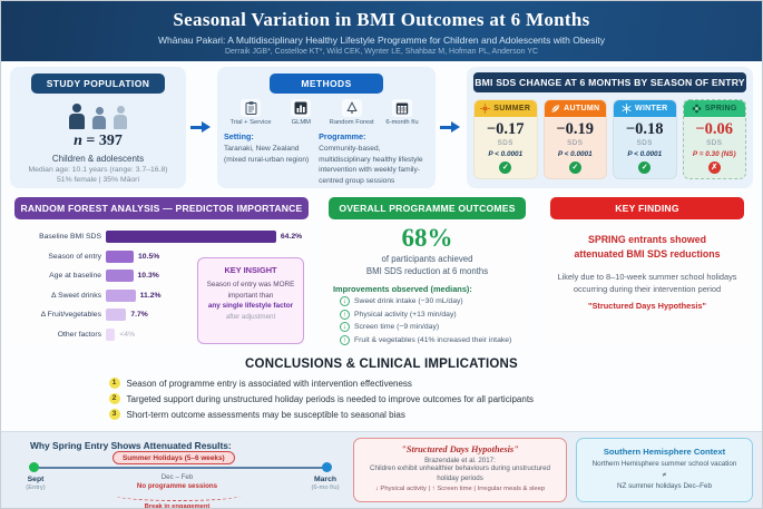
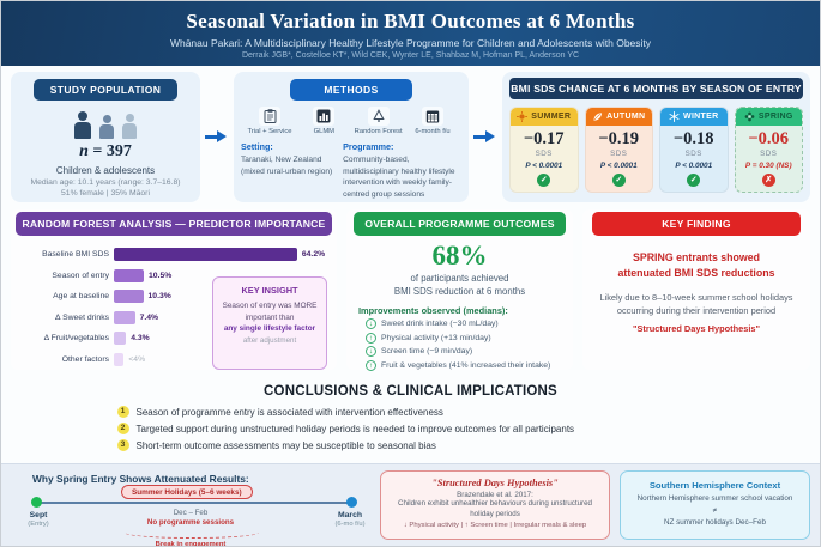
Δ Sweet drinks: 11.2% -> 7.4%
Δ Fruit/vegetables: 7.7% -> 4.3%
